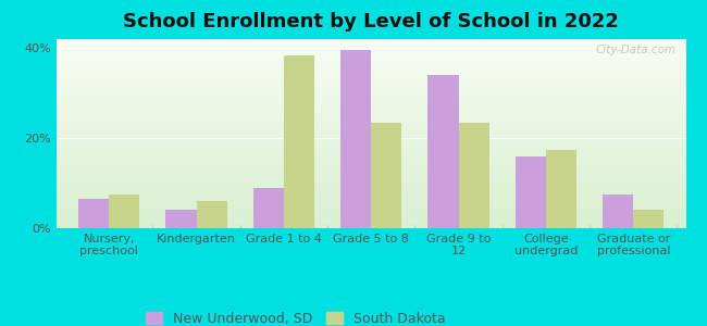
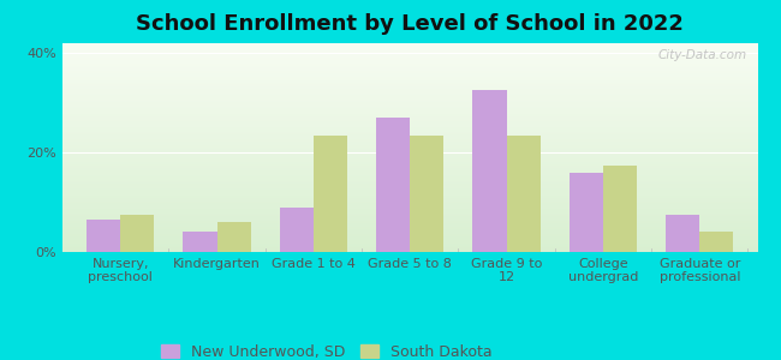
South Dakota/Grade 1 to 4: 38.5% -> 23.5%
New Underwood, SD/Grade 5 to 8: 39.5% -> 27.0%
New Underwood, SD/Grade 9 to 12: 34.0% -> 32.5%
